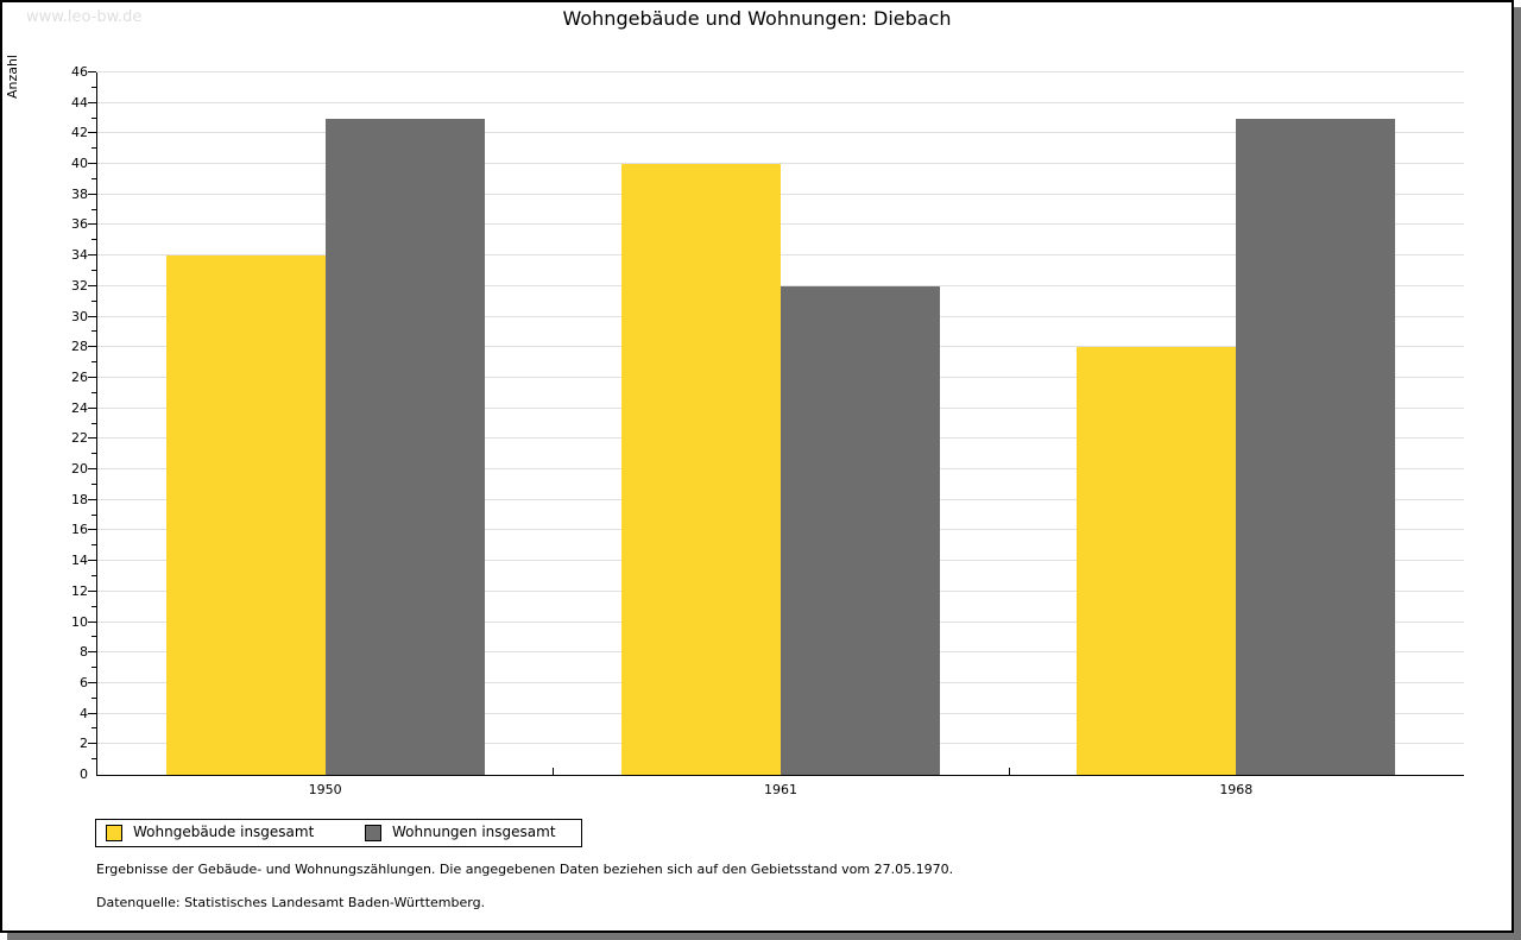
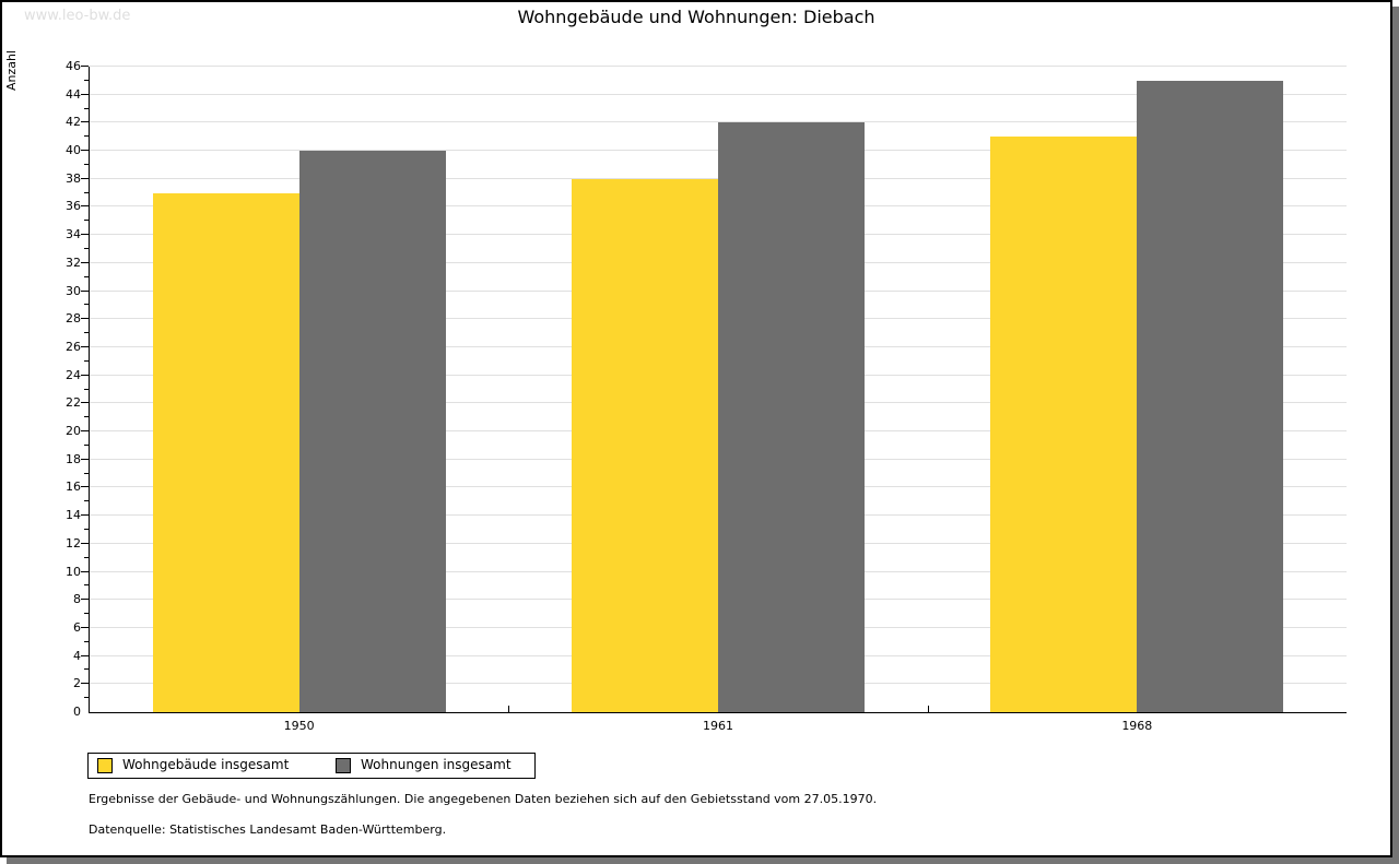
Wohngebäude insgesamt/1950: 34 -> 37
Wohnungen insgesamt/1950: 43 -> 40
Wohngebäude insgesamt/1961: 40 -> 38
Wohnungen insgesamt/1961: 32 -> 42
Wohngebäude insgesamt/1968: 28 -> 41
Wohnungen insgesamt/1968: 43 -> 45
